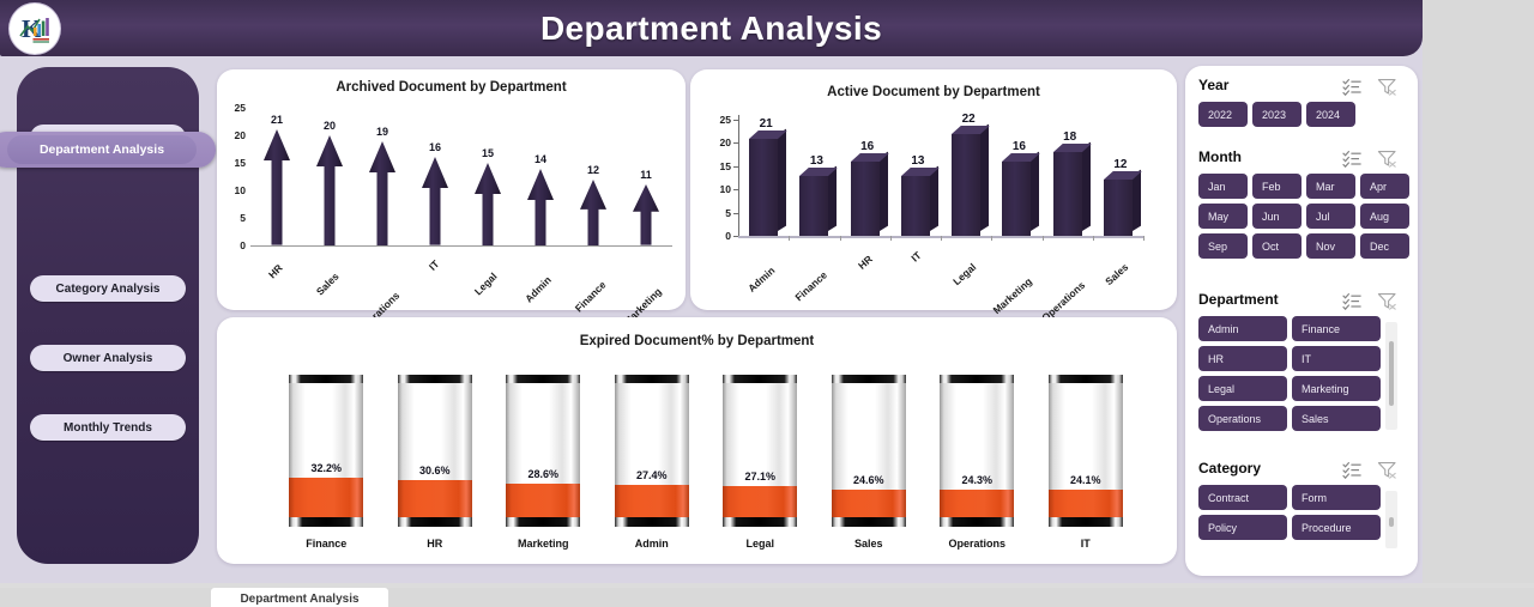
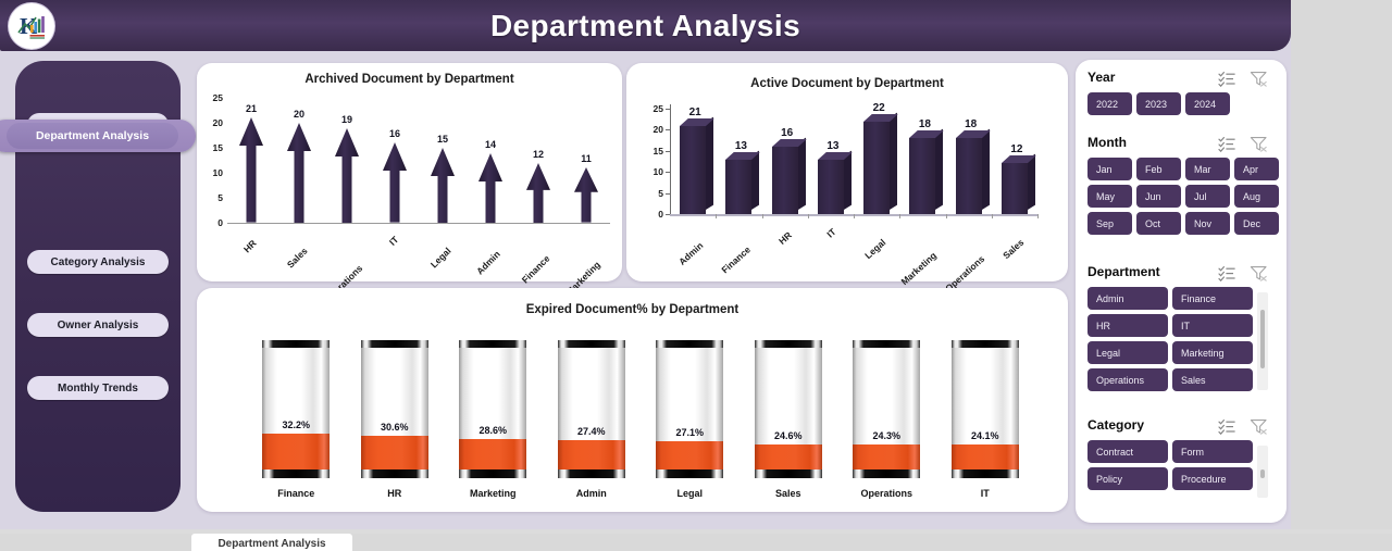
Active Document by Department/Marketing: 16 -> 18
